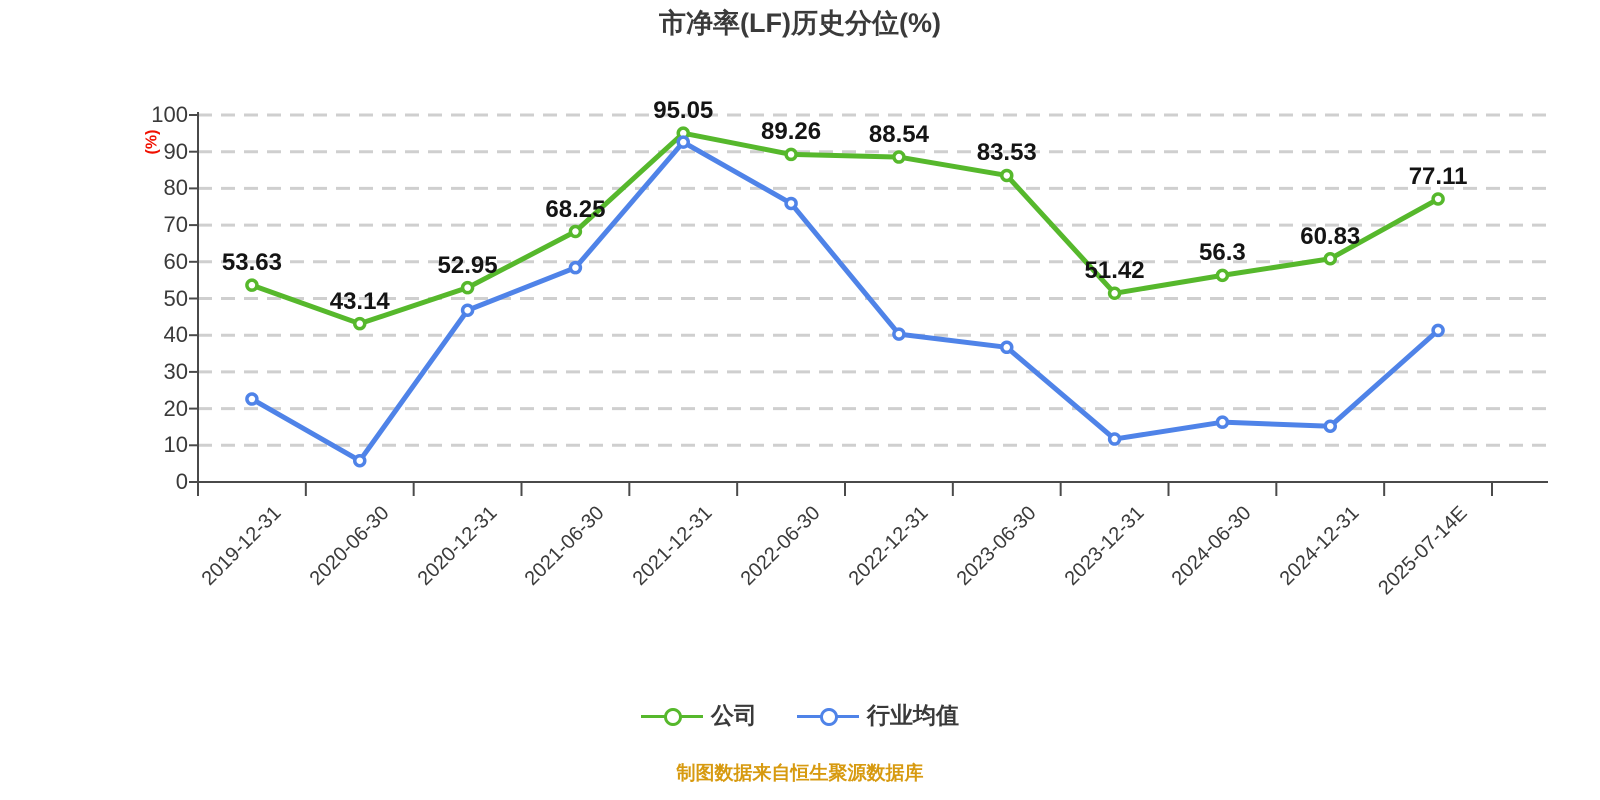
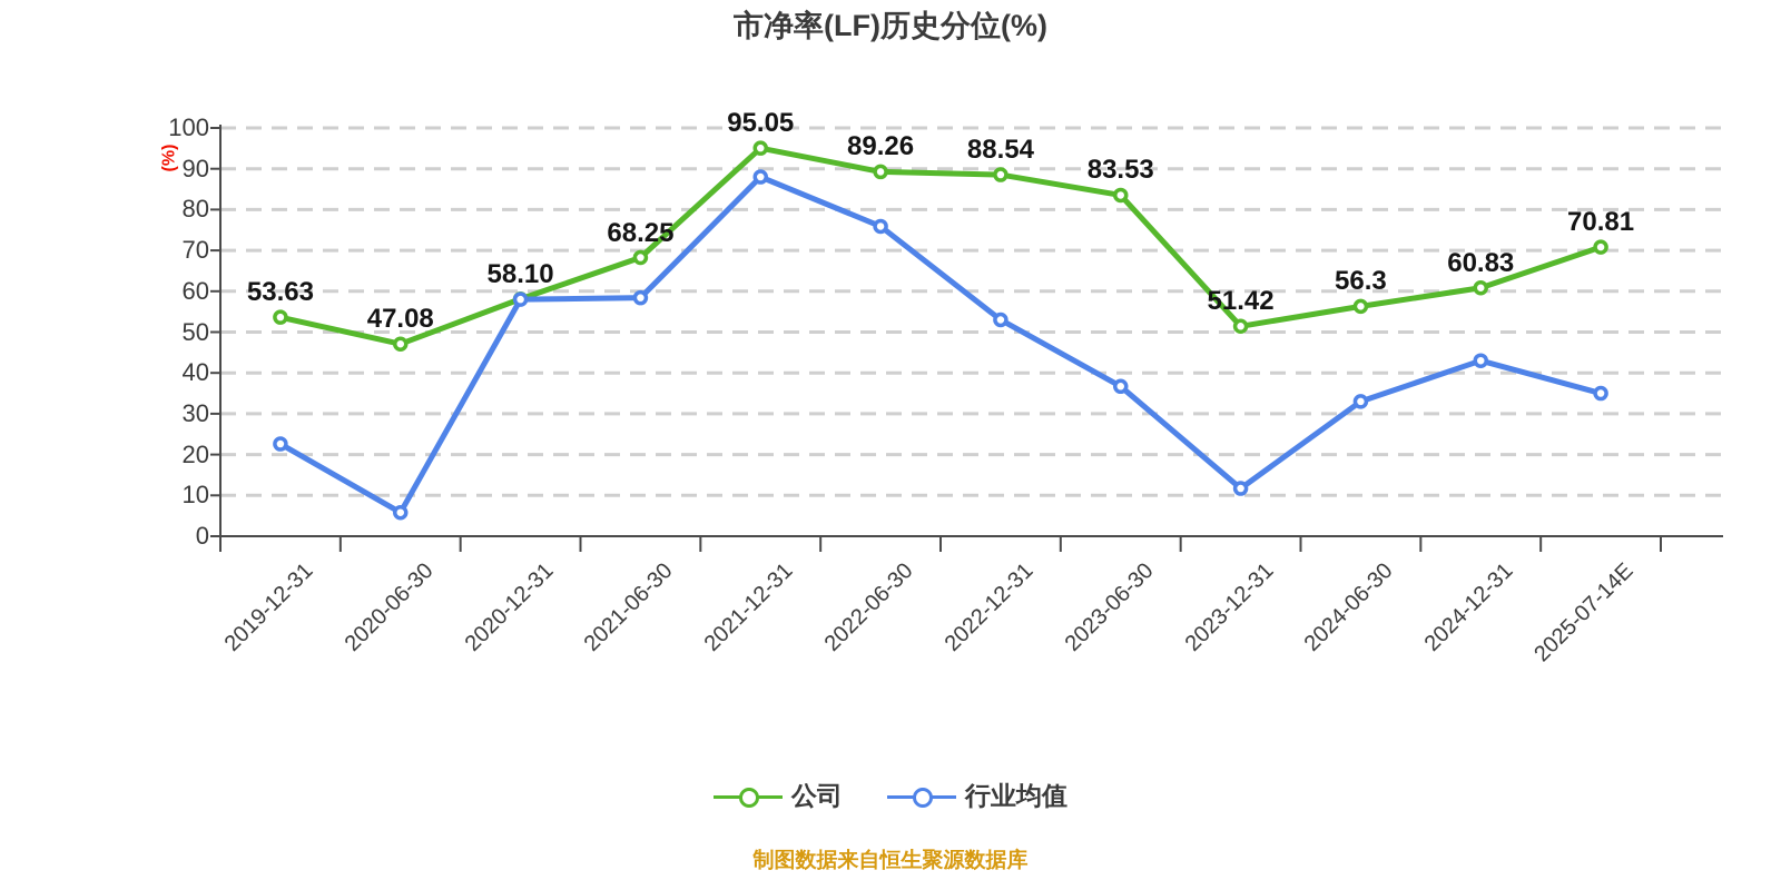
公司/2020-06-30: 43.14 -> 47.08
公司/2020-12-31: 52.95 -> 58.10
行业均值/2020-12-31: 47 -> 58
行业均值/2021-12-31: 93 -> 88
行业均值/2022-12-31: 40 -> 53
行业均值/2024-06-30: 16 -> 33
行业均值/2024-12-31: 15 -> 43
公司/2025-07-14E: 77.11 -> 70.81
行业均值/2025-07-14E: 41 -> 35
